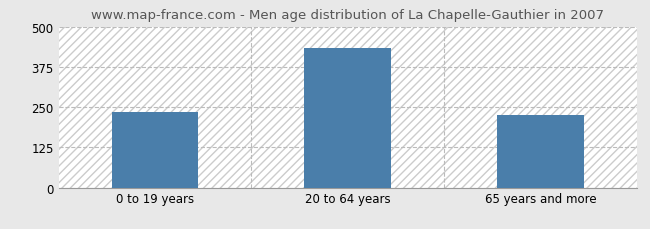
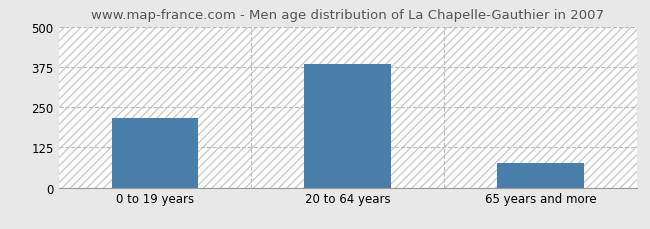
0 to 19 years: 235 -> 215
20 to 64 years: 435 -> 383
65 years and more: 225 -> 75
